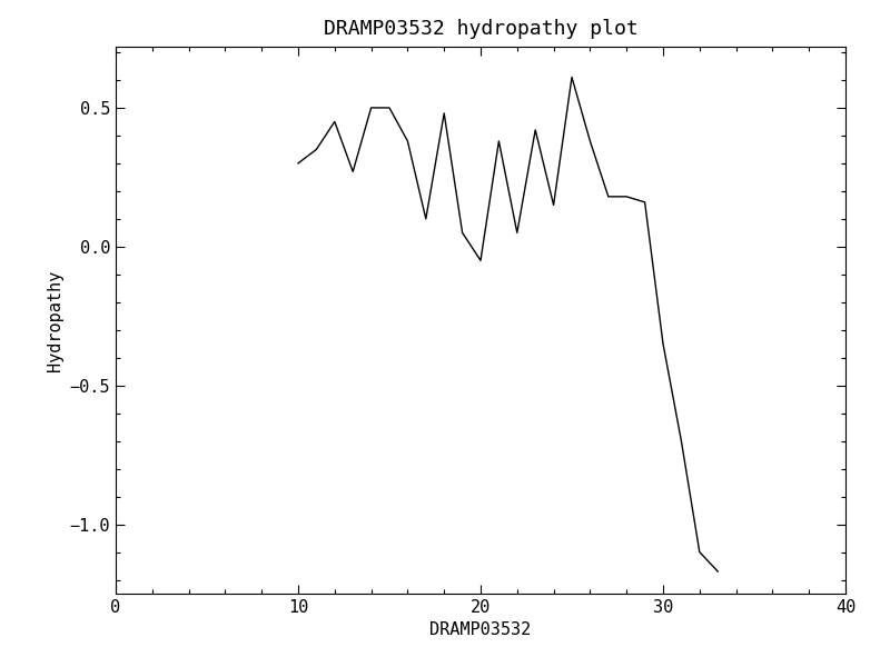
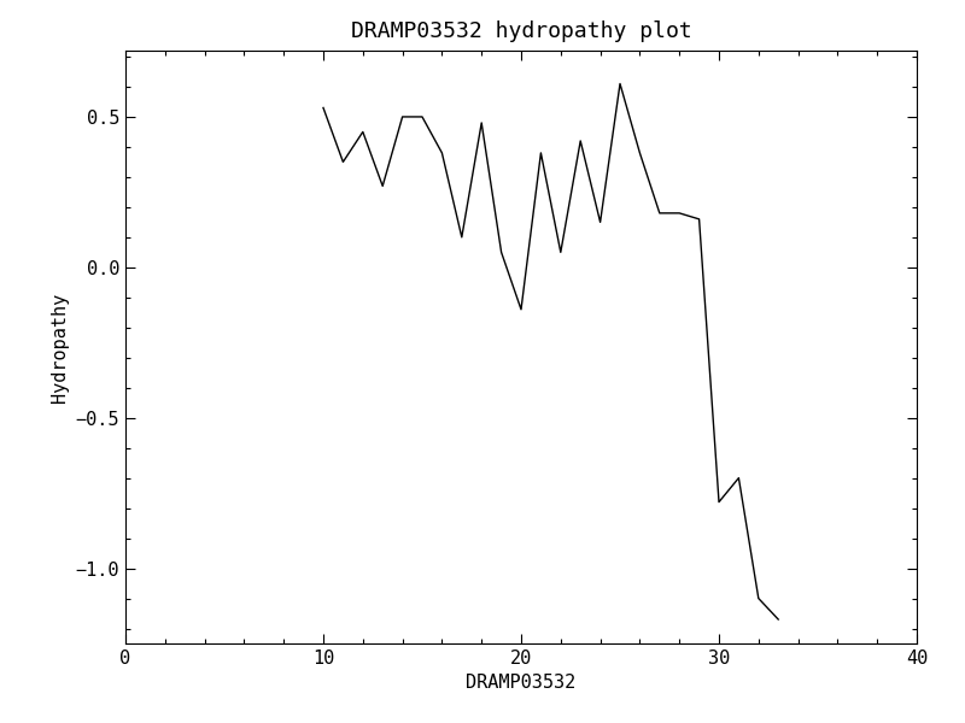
10: 0.30 -> 0.53
20: -0.05 -> -0.14
30: -0.35 -> -0.78
